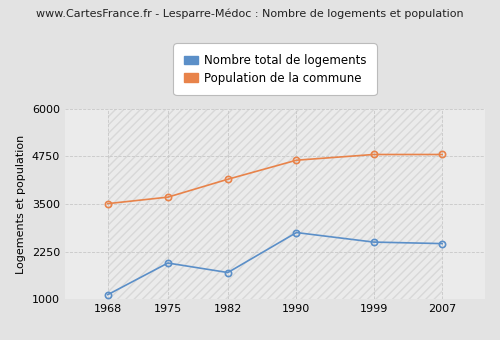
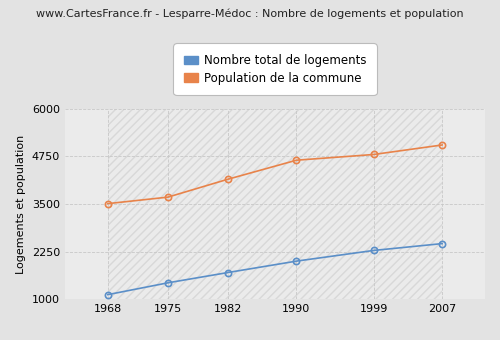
Nombre total de logements/1975: 1950 -> 1430
Nombre total de logements/1990: 2750 -> 2000
Nombre total de logements/1999: 2500 -> 2280
Population de la commune/2007: 4800 -> 5050
